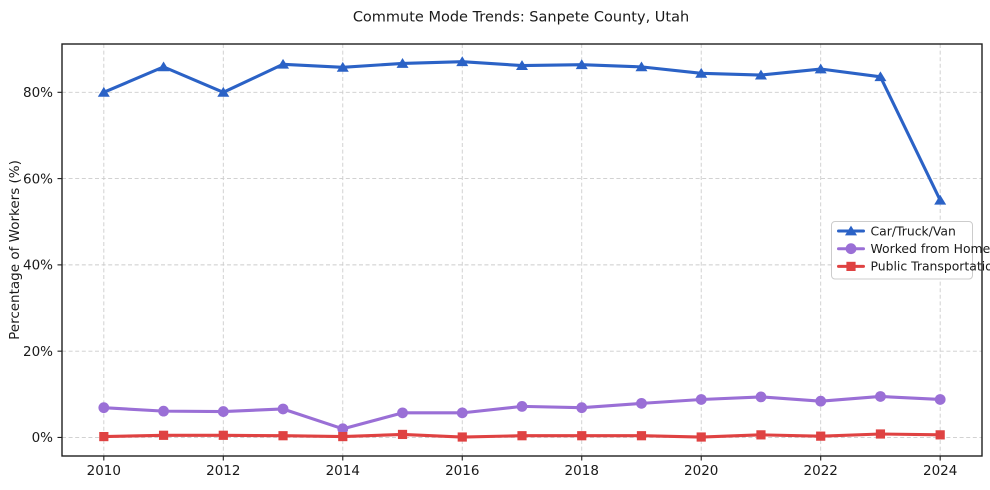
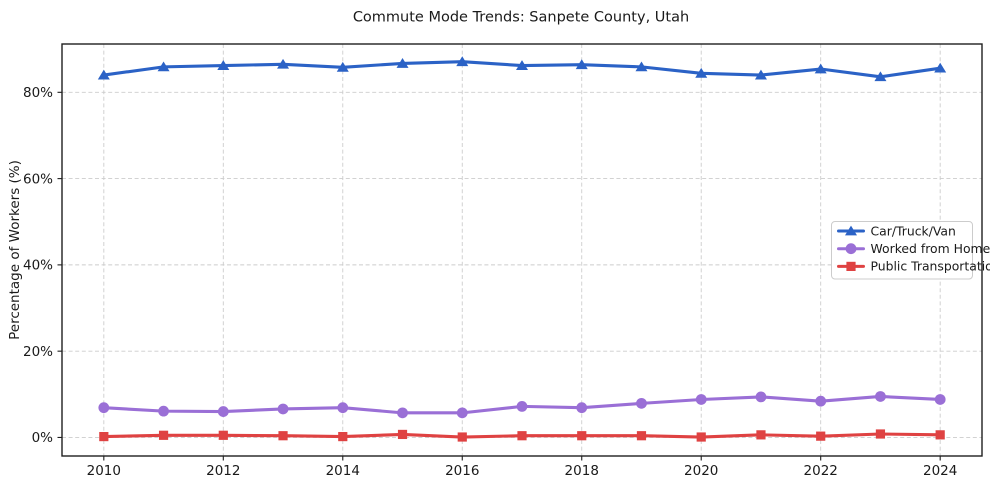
Car/Truck/Van/2010: 80% -> 84%
Car/Truck/Van/2012: 80% -> 86%
Worked from Home/2014: 2% -> 7%
Car/Truck/Van/2024: 55% -> 86%
